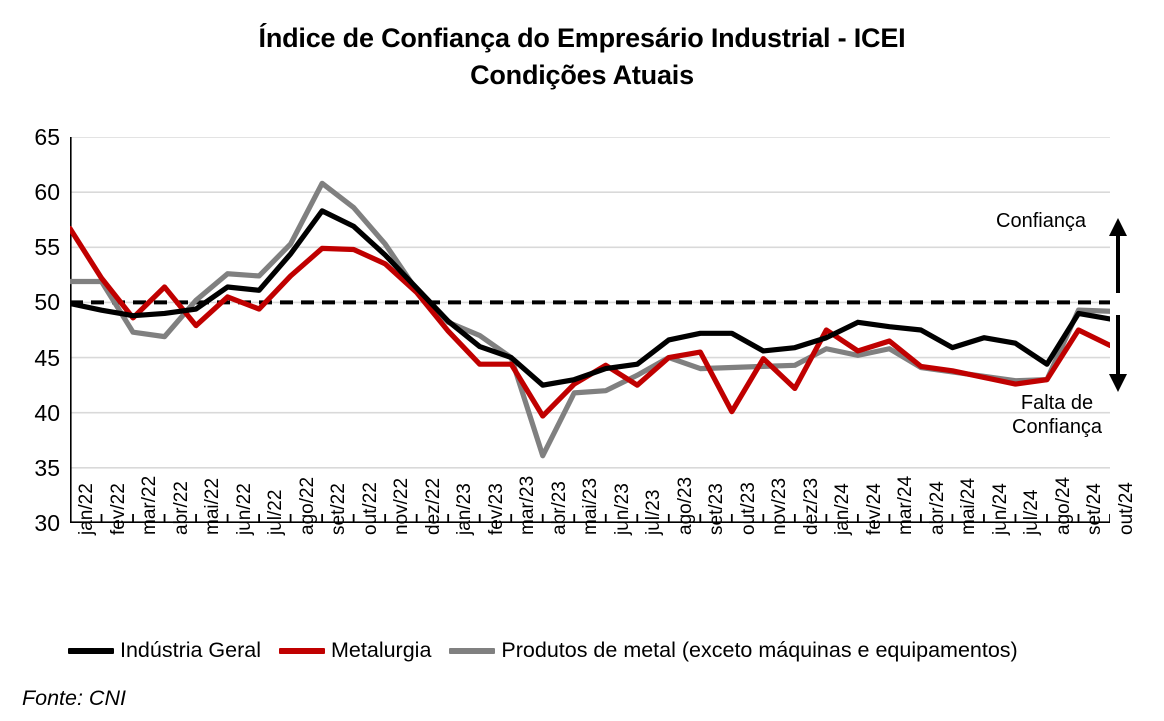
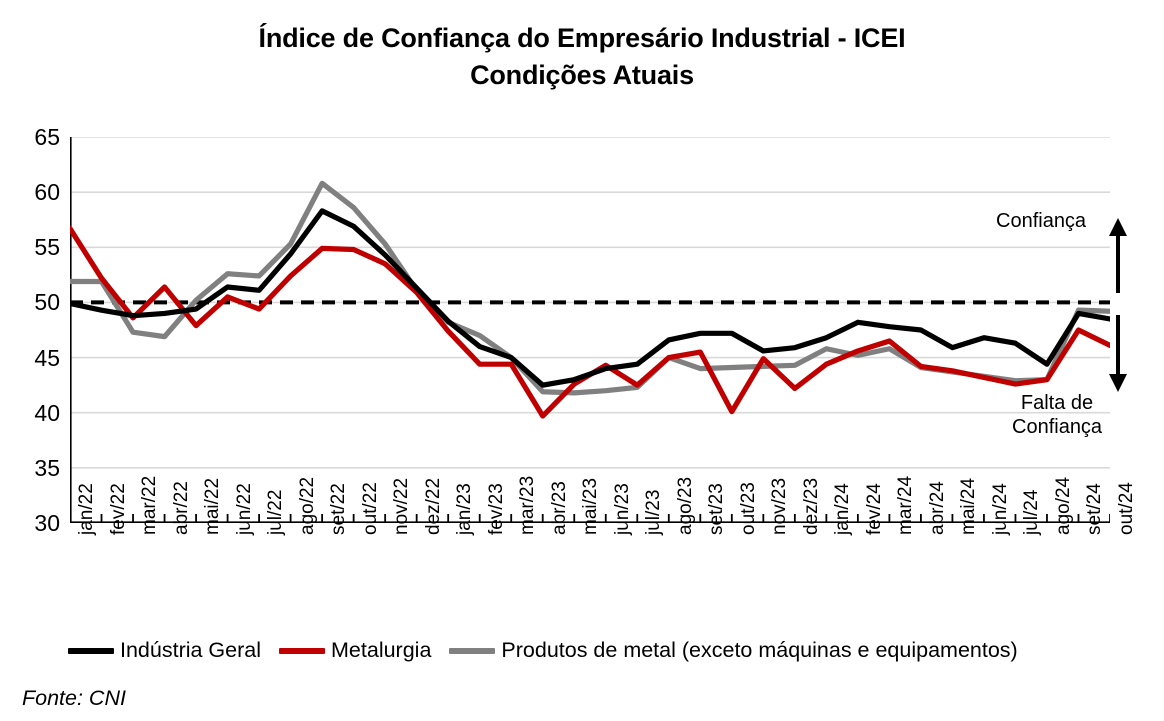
Produtos de metal (exceto máquinas e equipamentos)/abr/23: 36.1 -> 41.9
Produtos de metal (exceto máquinas e equipamentos)/jul/23: 43.4 -> 42.3
Metalurgia/jan/24: 47.5 -> 44.4
